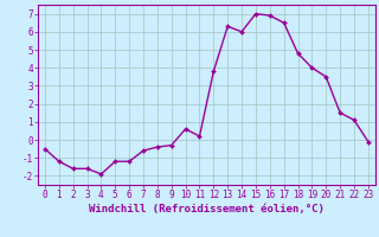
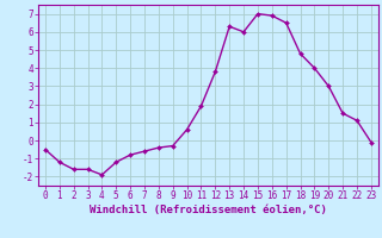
6: -1.2 -> -0.8
11: 0.2 -> 1.9
20: 3.5 -> 3.0
